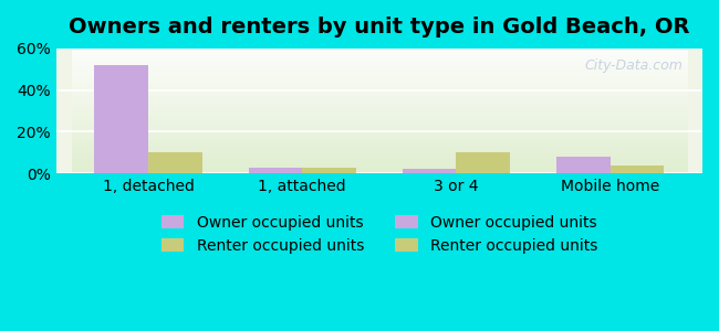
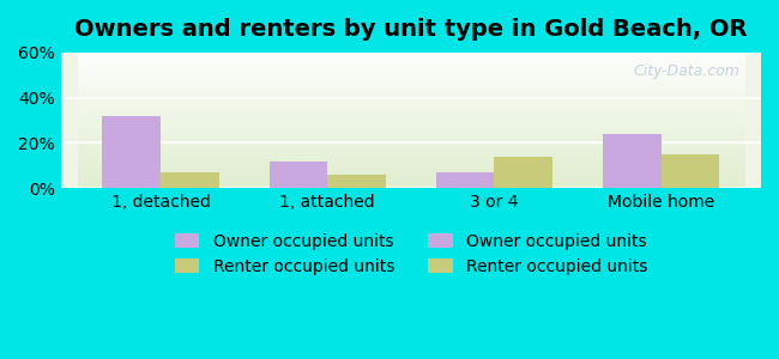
Owner occupied units/1, detached: 52% -> 32%
Renter occupied units/1, detached: 10% -> 7%
Owner occupied units/1, attached: 3% -> 12%
Renter occupied units/1, attached: 3% -> 6%
Owner occupied units/3 or 4: 2% -> 7%
Renter occupied units/3 or 4: 10% -> 14%
Owner occupied units/Mobile home: 8% -> 24%
Renter occupied units/Mobile home: 4% -> 15%
